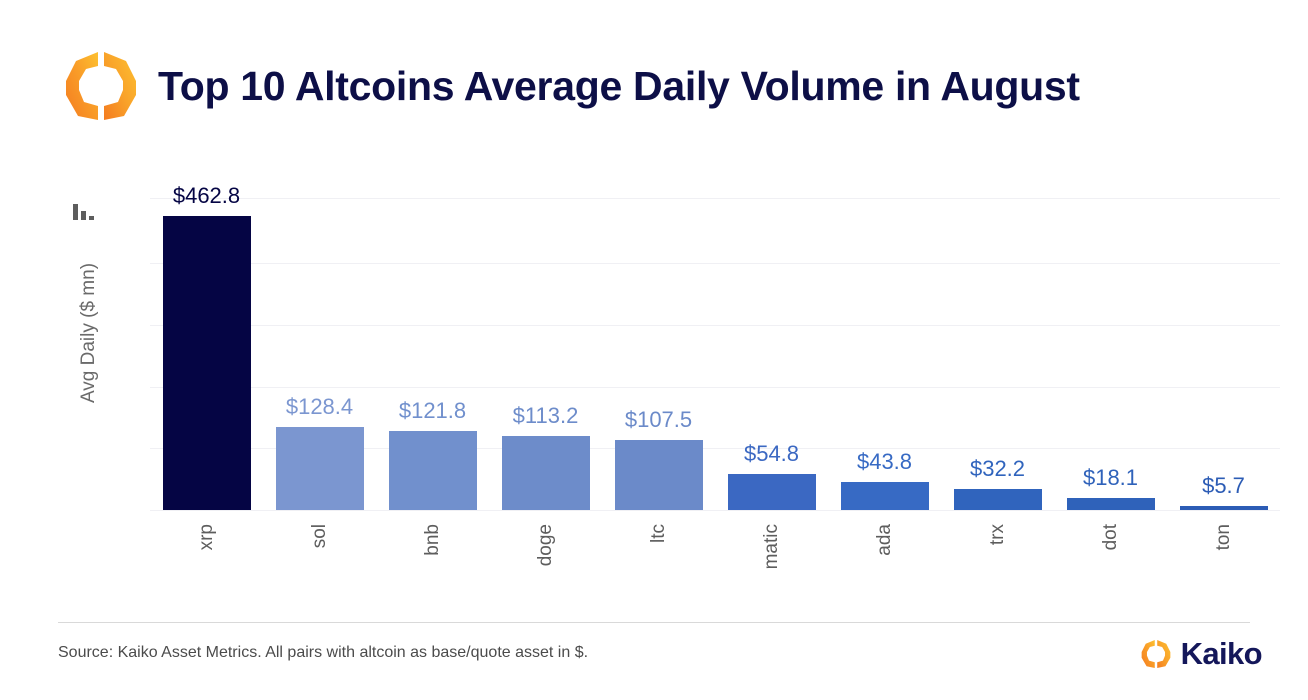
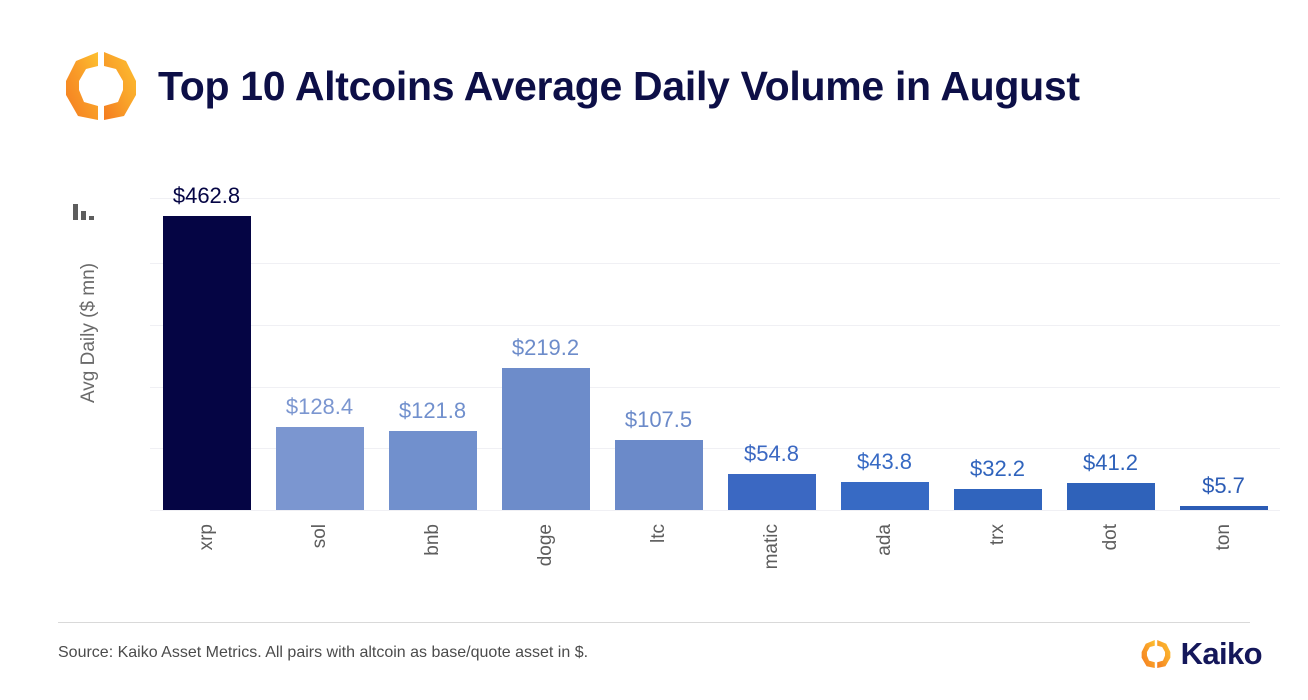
doge: $113.2 -> $219.2
dot: $18.1 -> $41.2
